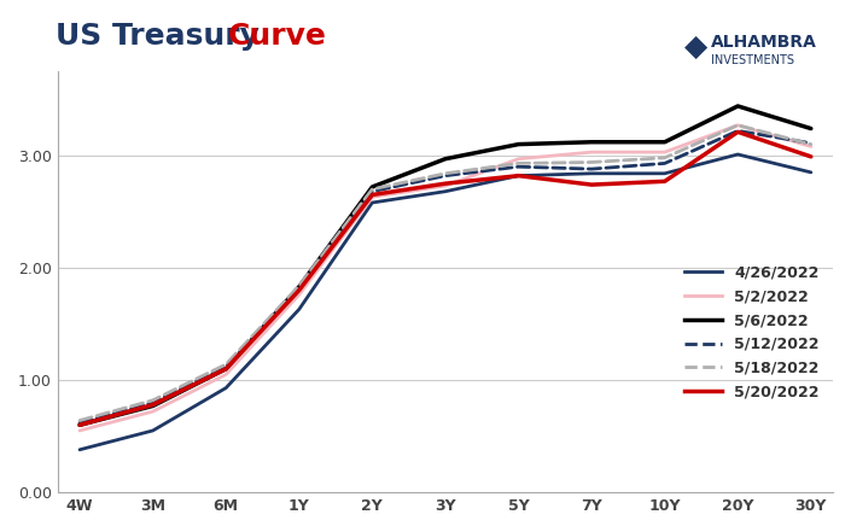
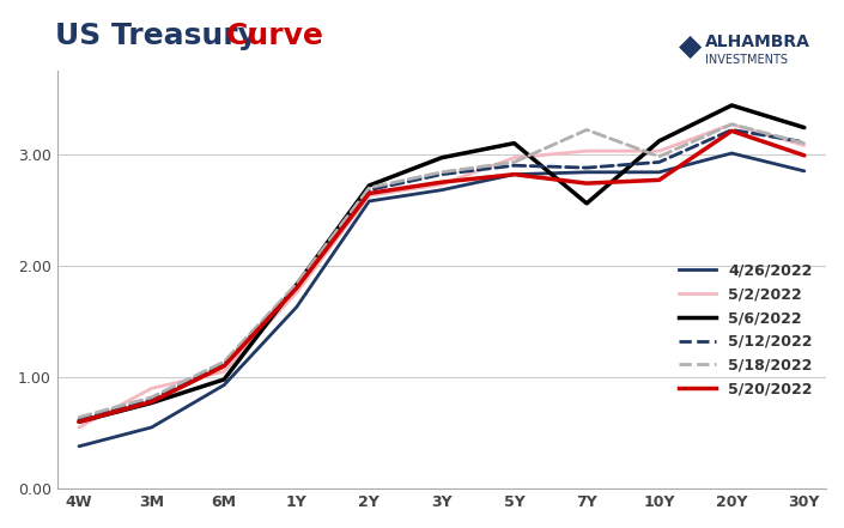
5/2/2022/3M: 0.72 -> 0.90
5/6/2022/6M: 1.10 -> 0.98
5/6/2022/7Y: 3.12 -> 2.56
5/18/2022/7Y: 2.94 -> 3.22
